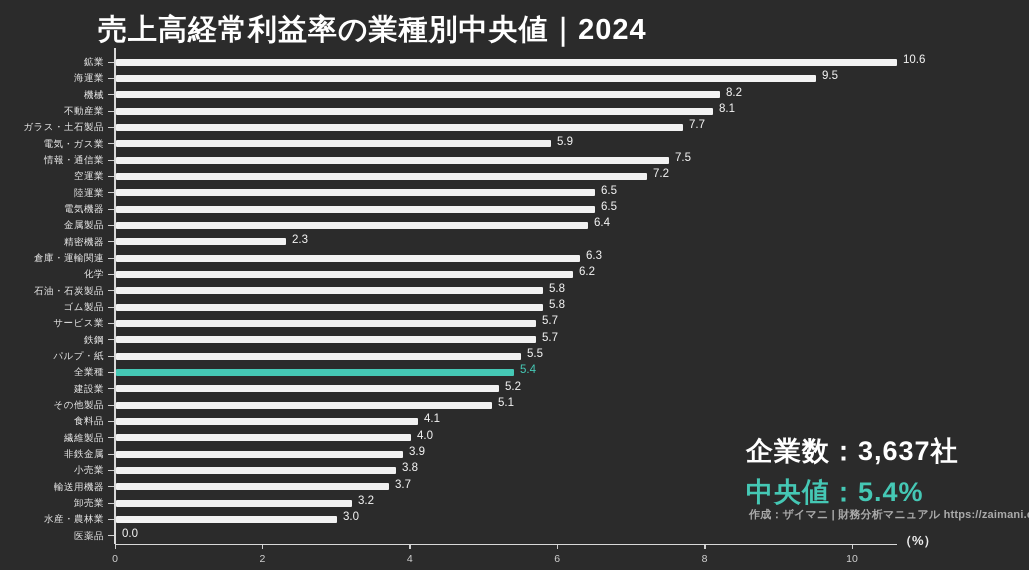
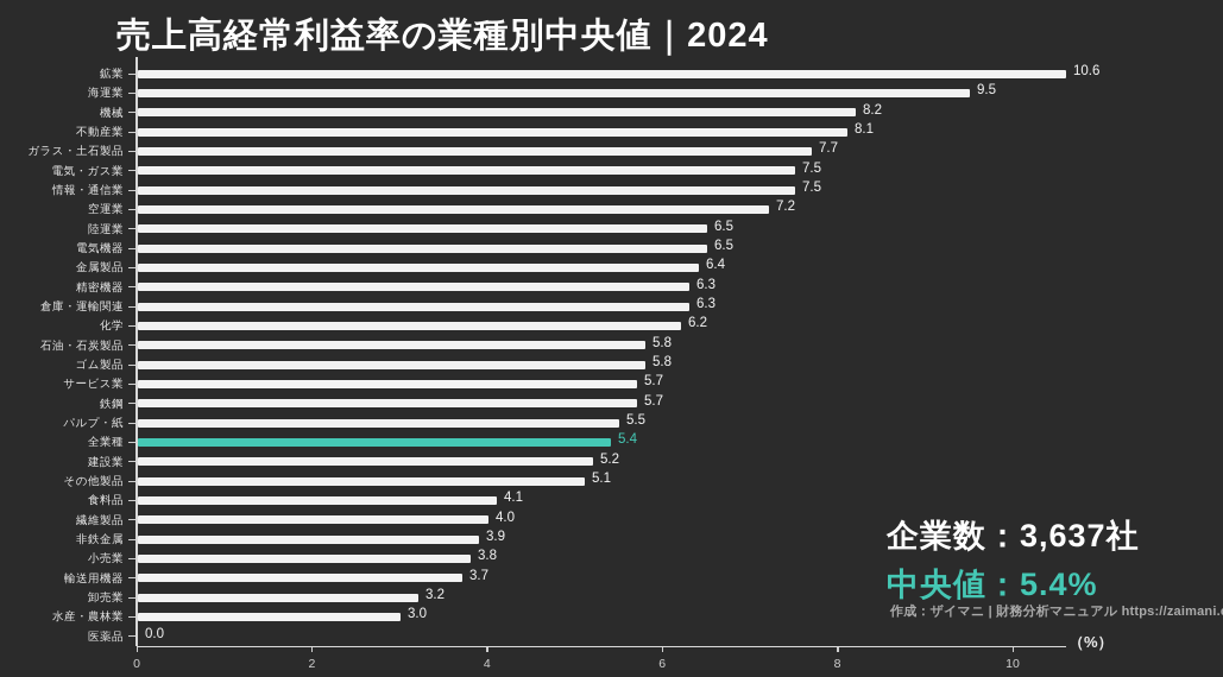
電気・ガス業: 5.9 -> 7.5
精密機器: 2.3 -> 6.3
